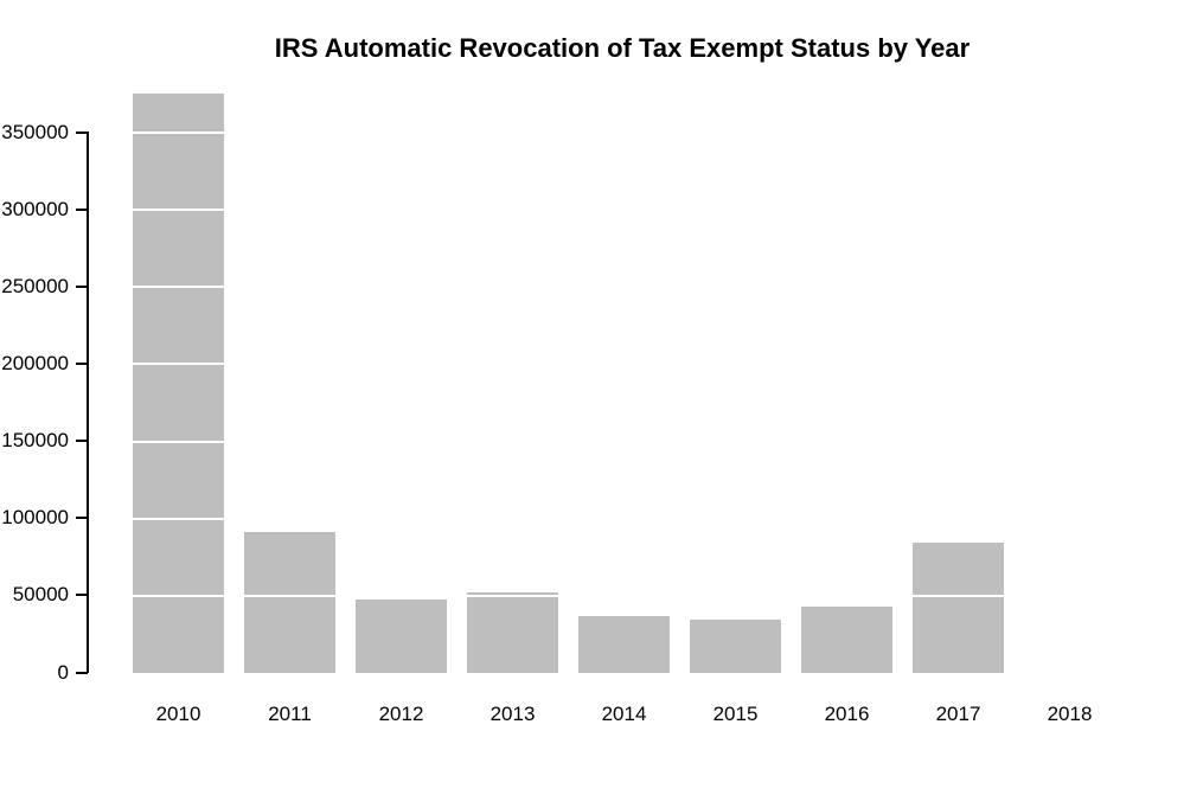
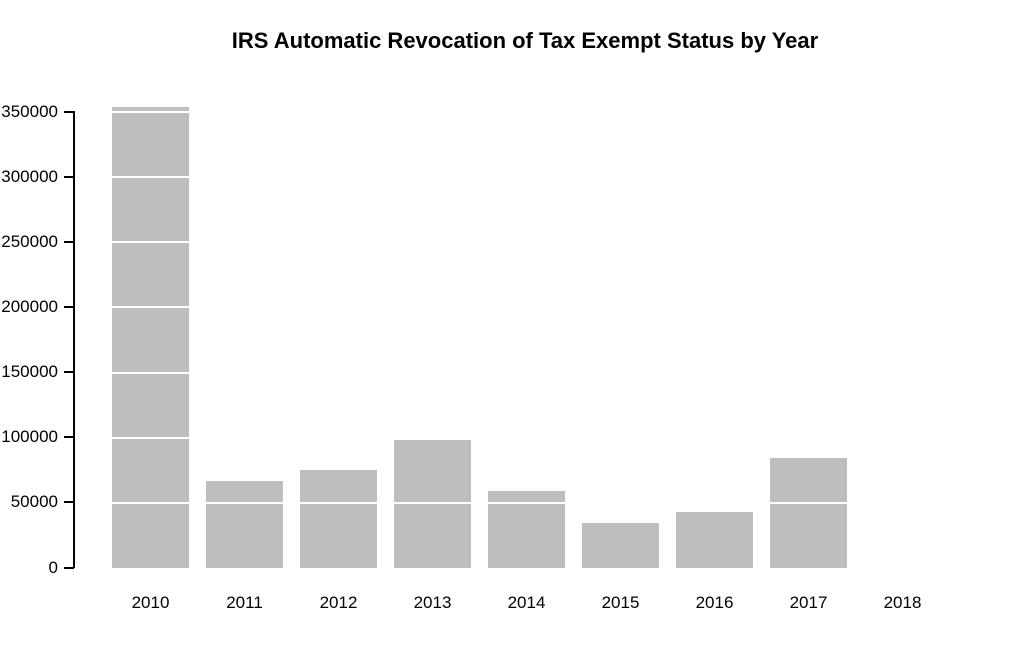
2010: 375000 -> 354000
2011: 91000 -> 67000
2012: 48000 -> 75000
2013: 52000 -> 98000
2014: 37000 -> 59000
